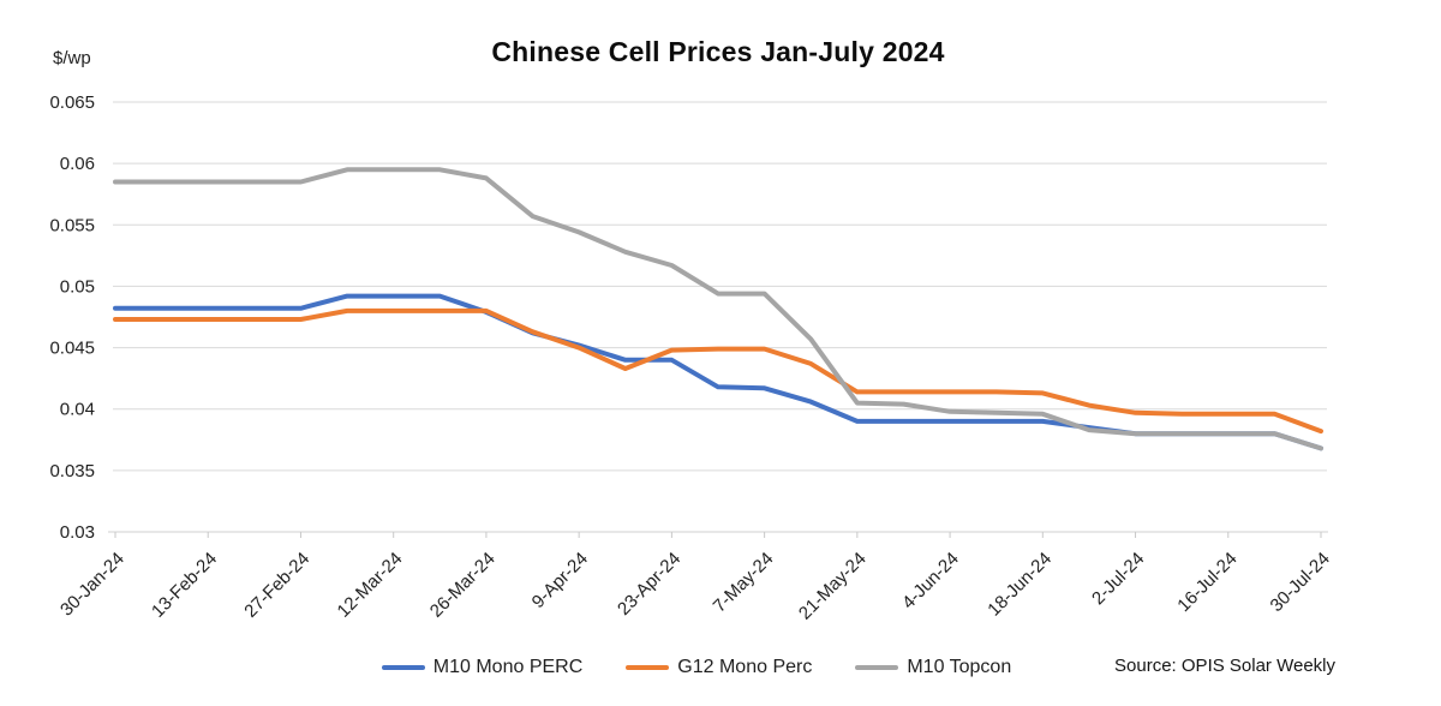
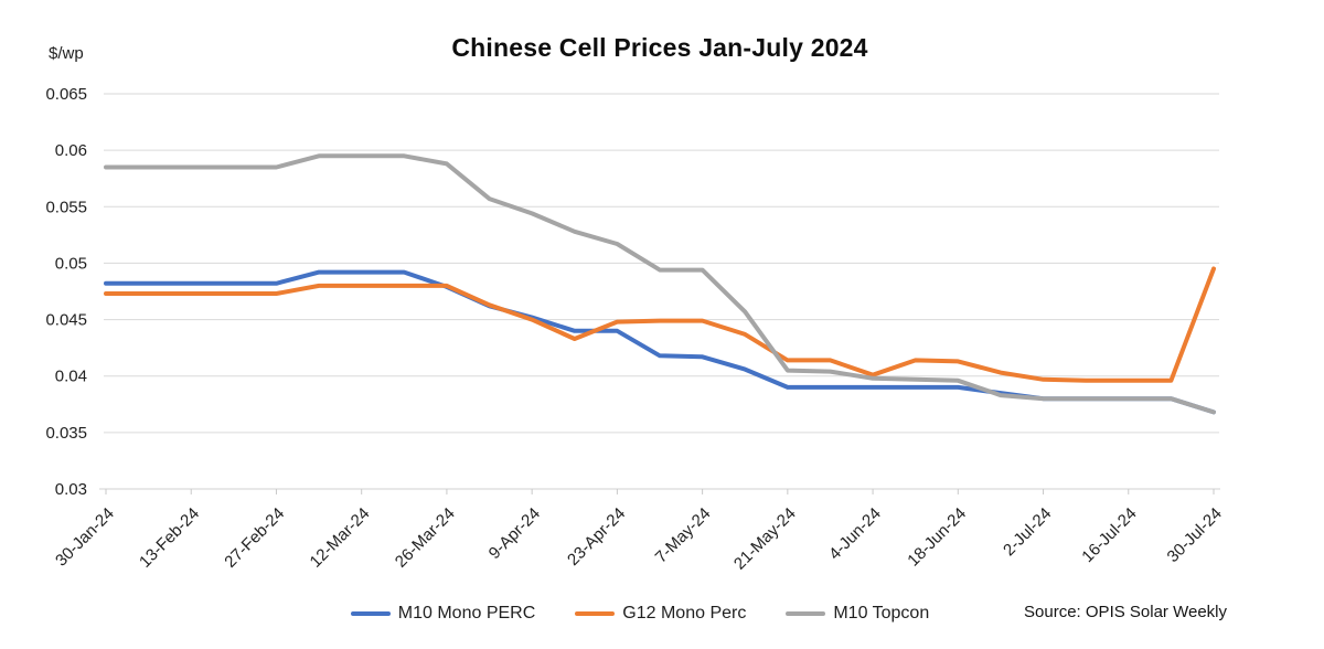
G12 Mono Perc/4-Jun-24: 0.0414 -> 0.0401
G12 Mono Perc/30-Jul-24: 0.0382 -> 0.0495
